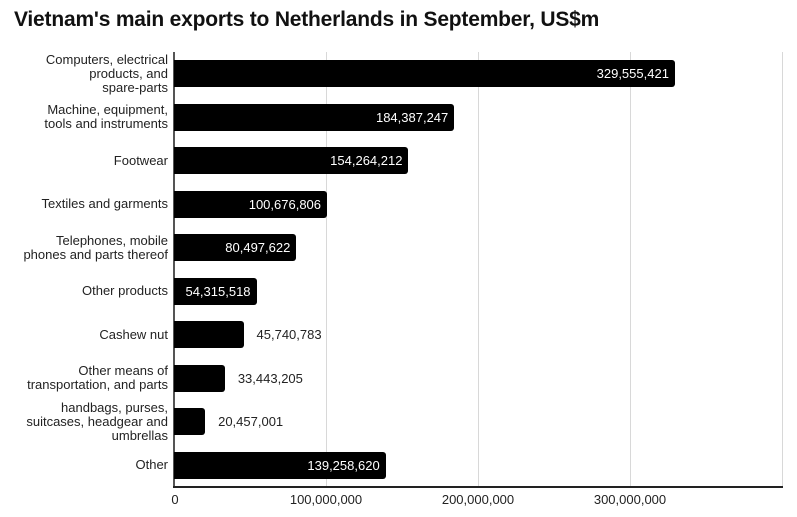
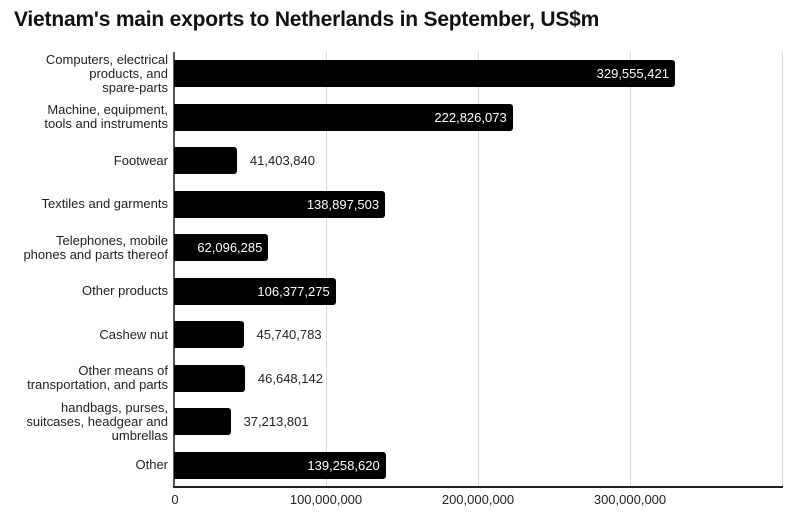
Machine, equipment, tools and instruments: 184,387,247 -> 222,826,073
Footwear: 154,264,212 -> 41,403,840
Textiles and garments: 100,676,806 -> 138,897,503
Telephones, mobile phones and parts thereof: 80,497,622 -> 62,096,285
Other products: 54,315,518 -> 106,377,275
Other means of transportation, and parts: 33,443,205 -> 46,648,142
handbags, purses, suitcases, headgear and umbrellas: 20,457,001 -> 37,213,801
